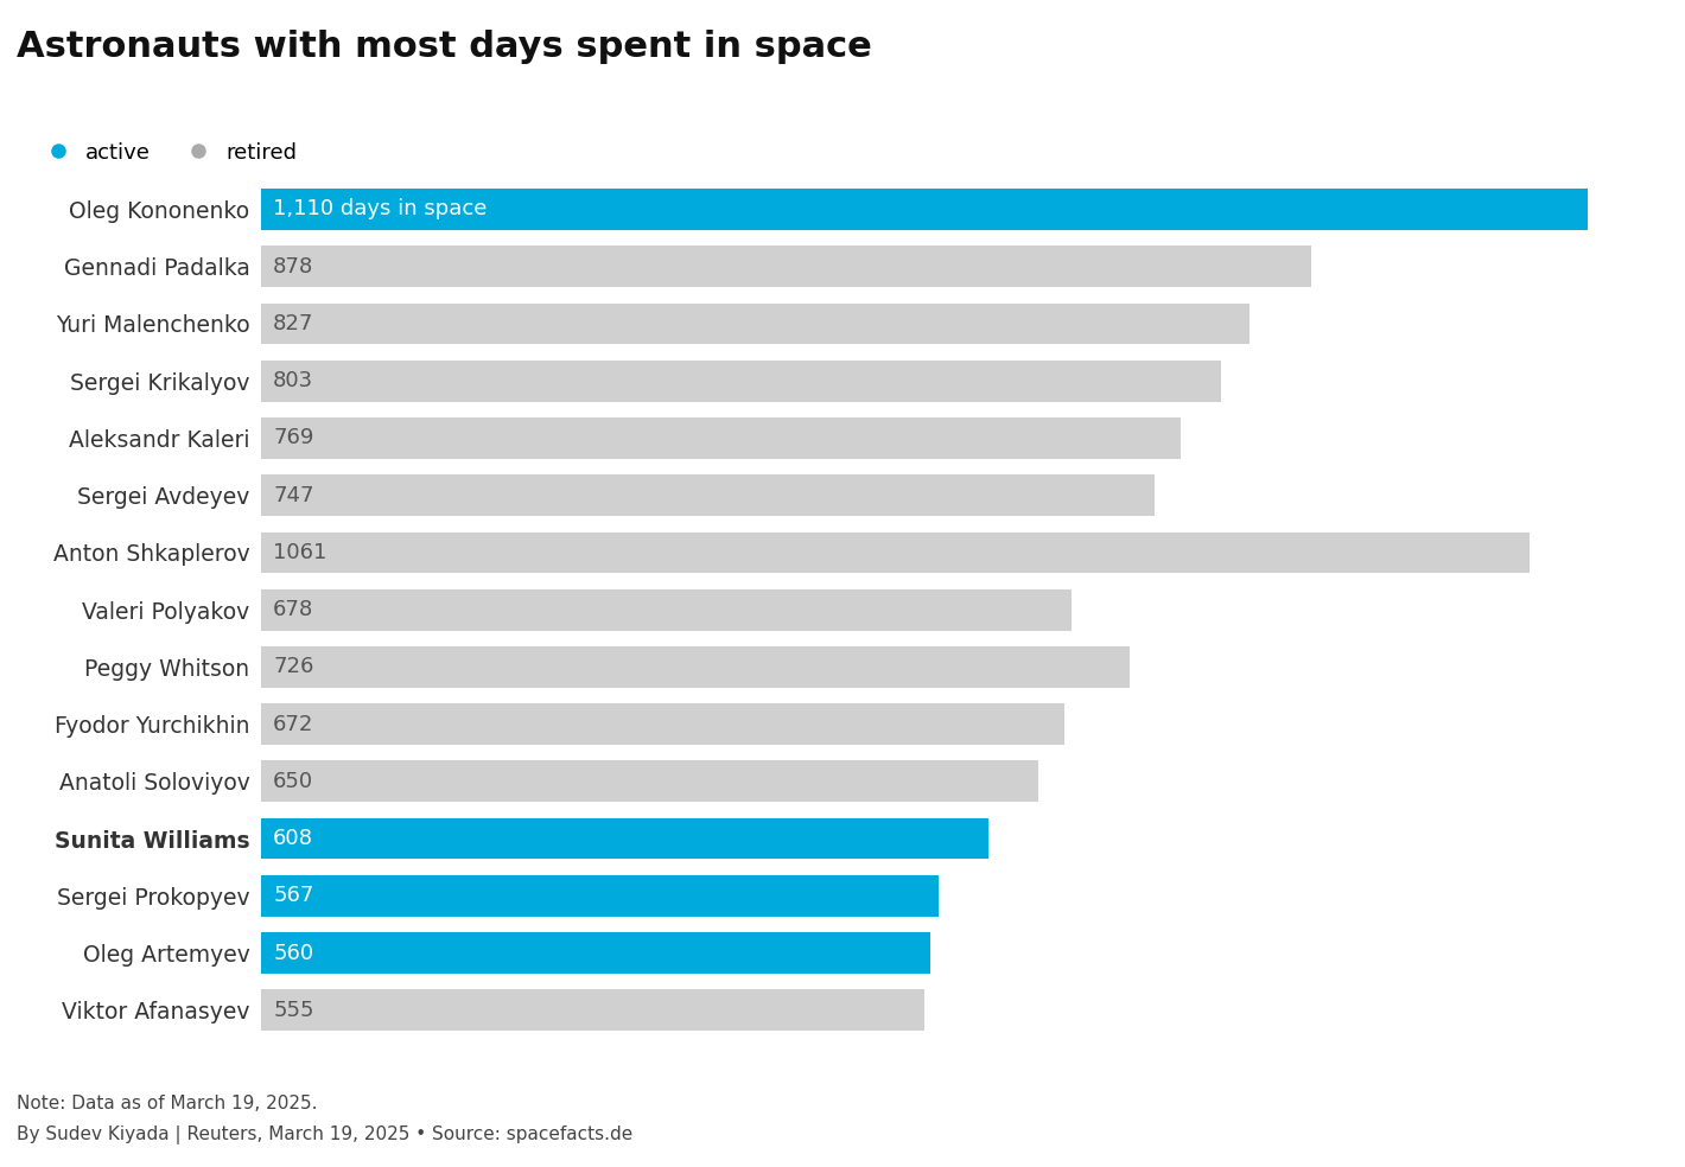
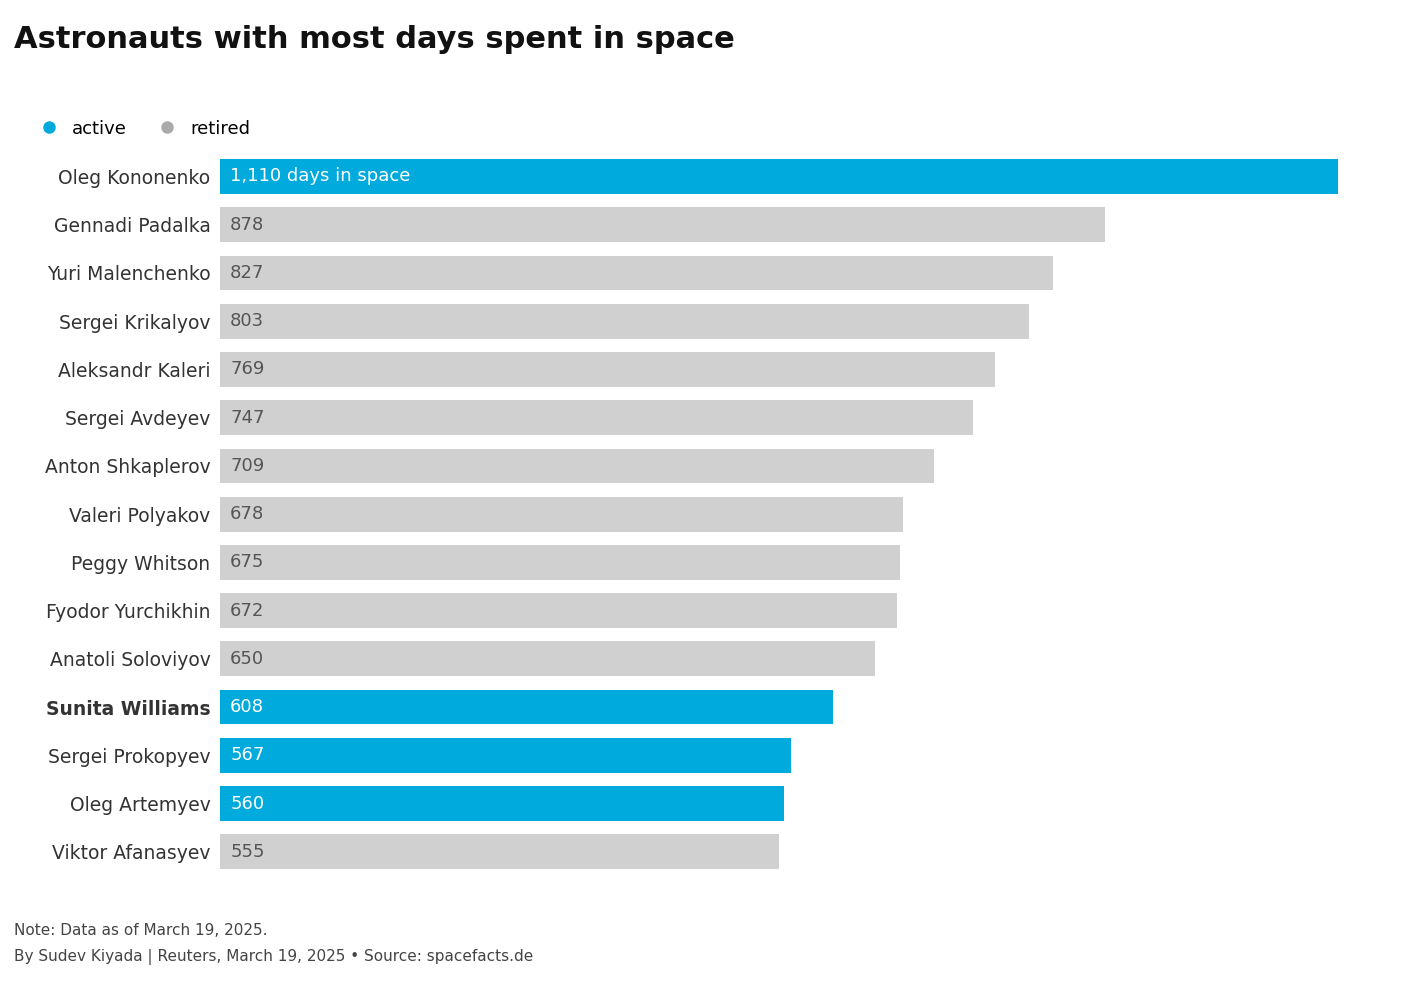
Anton Shkaplerov: 1061 -> 709
Peggy Whitson: 726 -> 675
